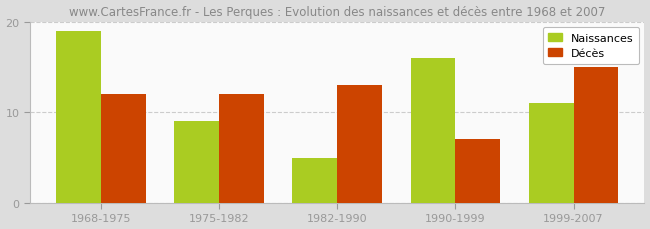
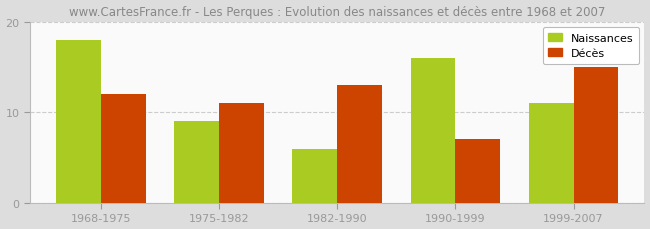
Naissances/1968-1975: 19 -> 18
Décès/1975-1982: 12 -> 11
Naissances/1982-1990: 5 -> 6
